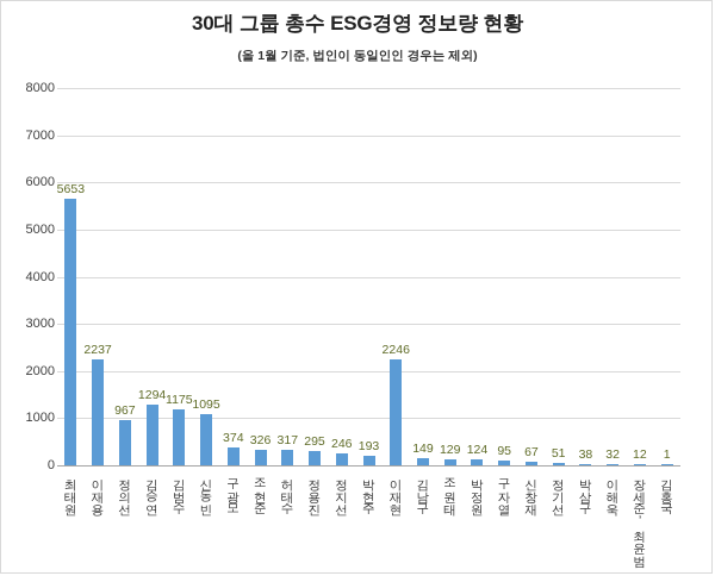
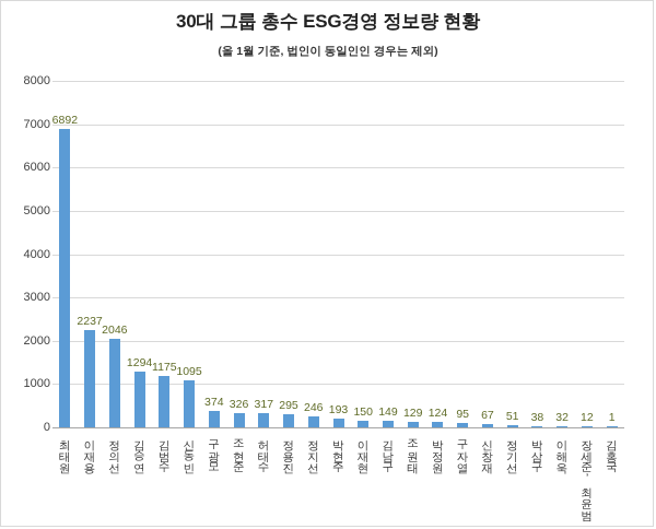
최태원: 5653 -> 6892
정의선: 967 -> 2046
이재현: 2246 -> 150
